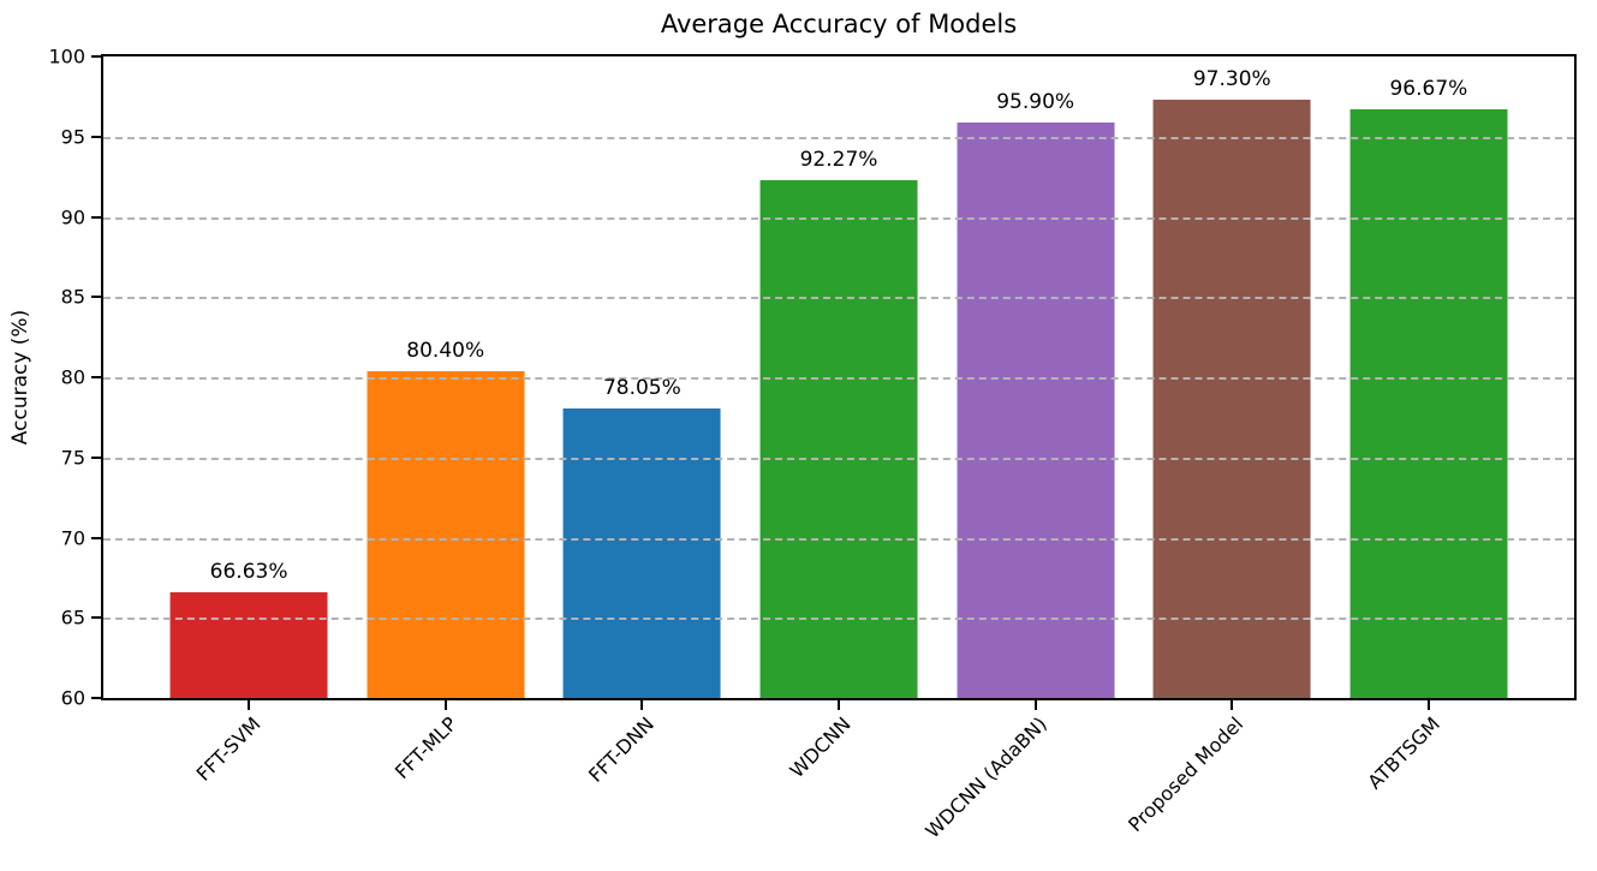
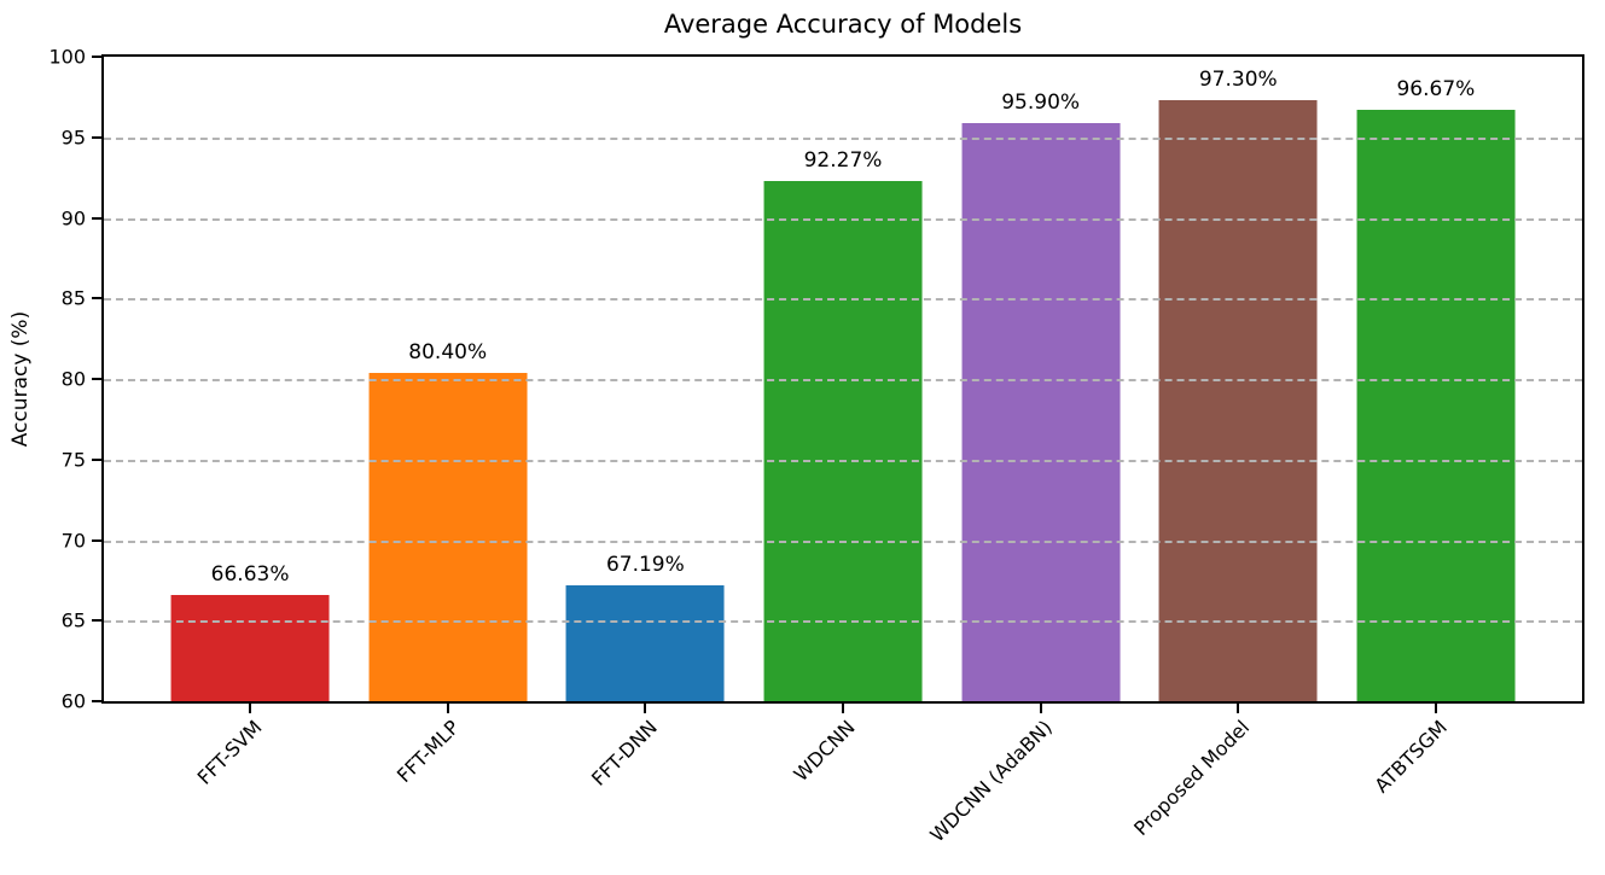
FFT-DNN: 78.05% -> 67.19%
